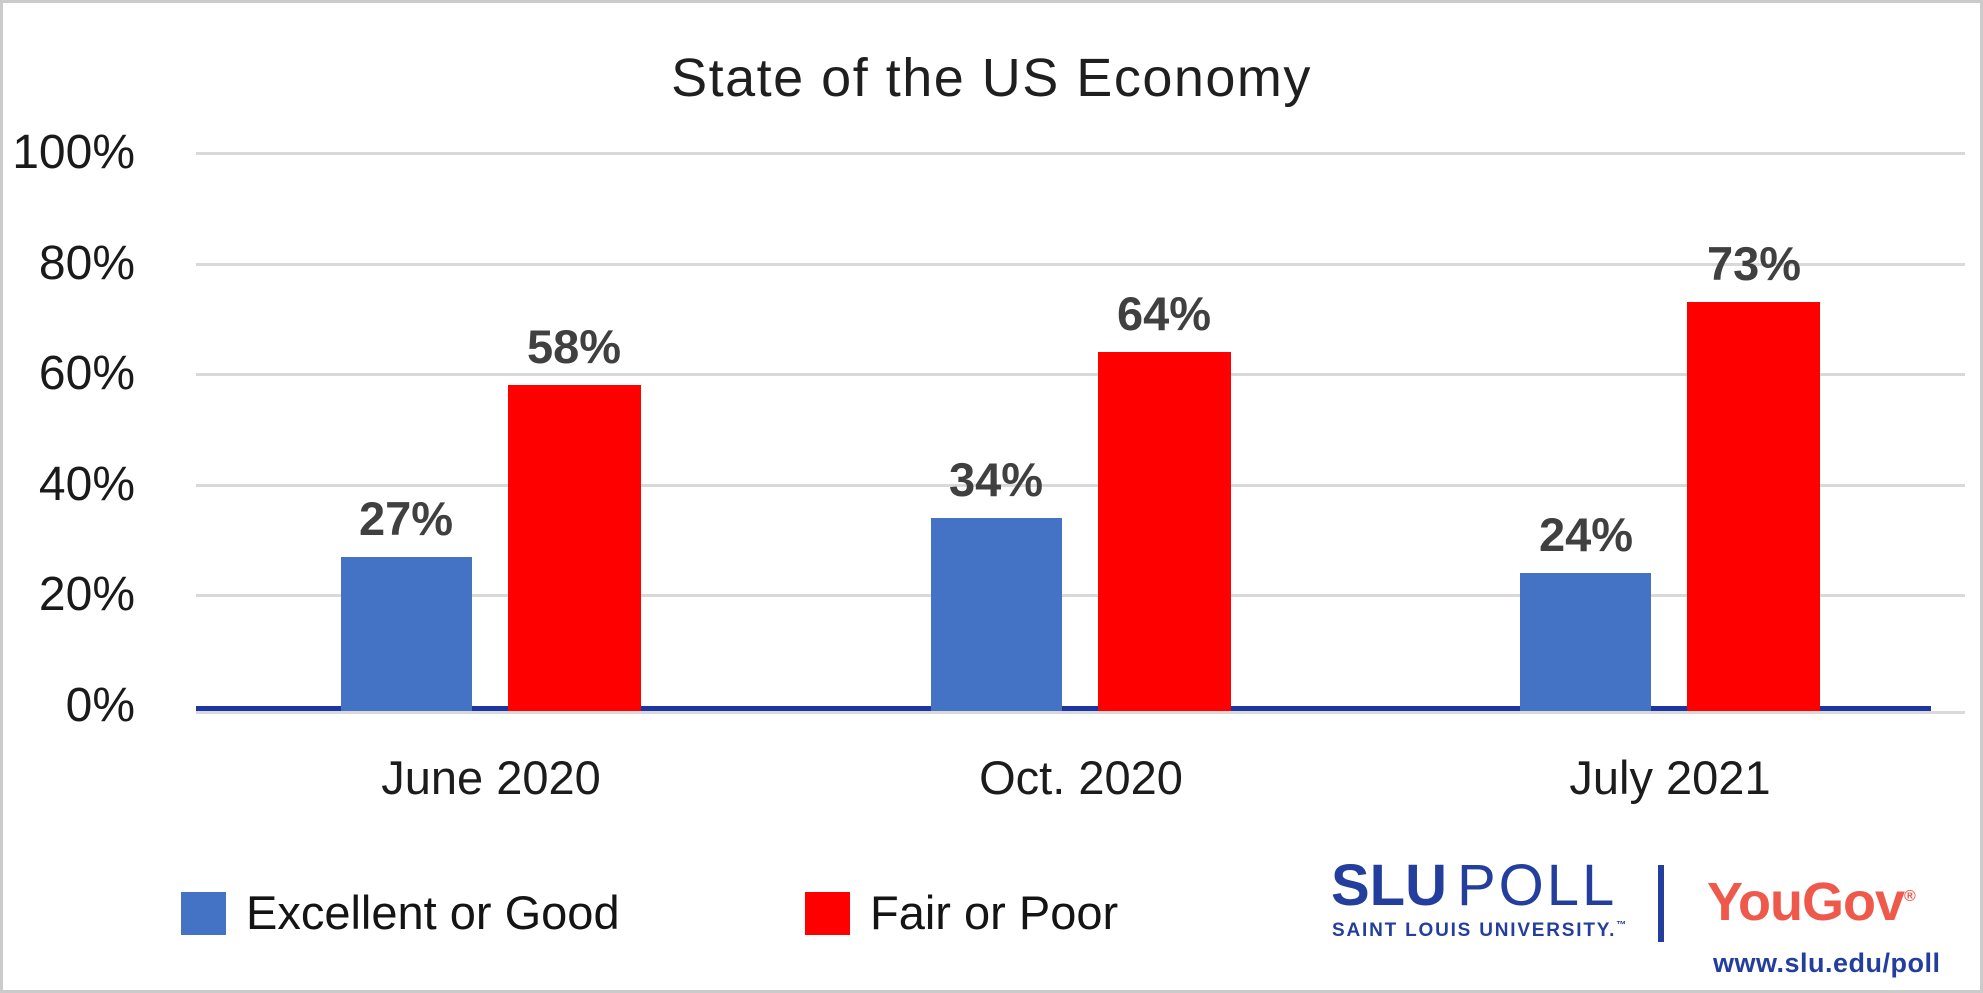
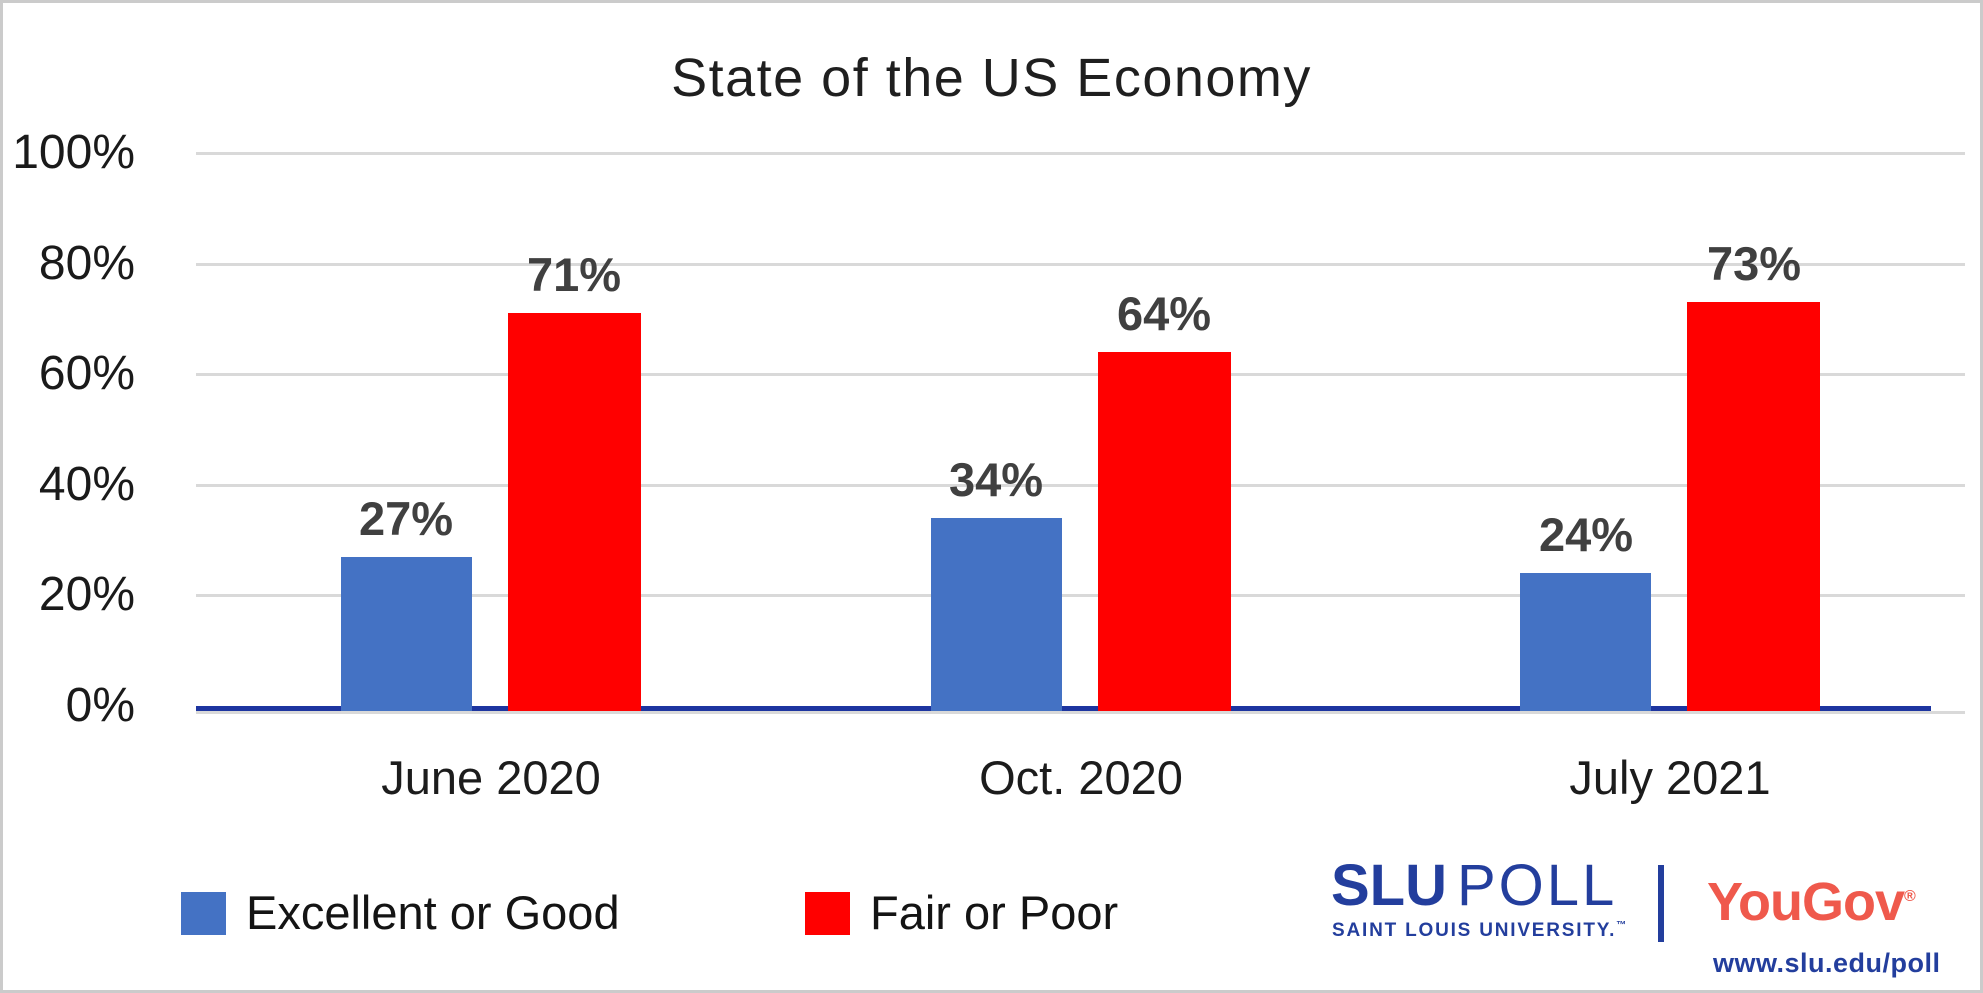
Fair or Poor/June 2020: 58% -> 71%
